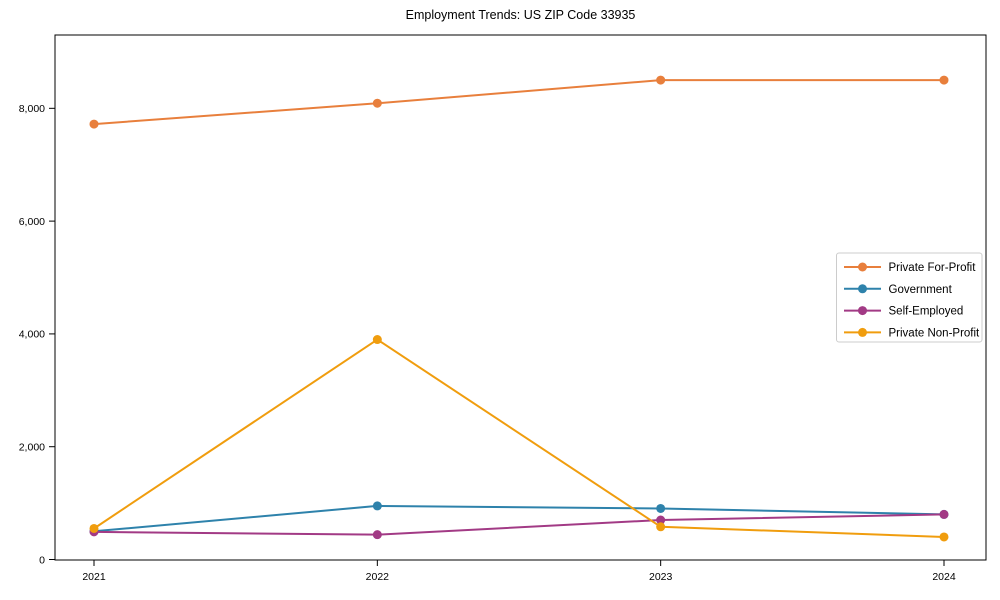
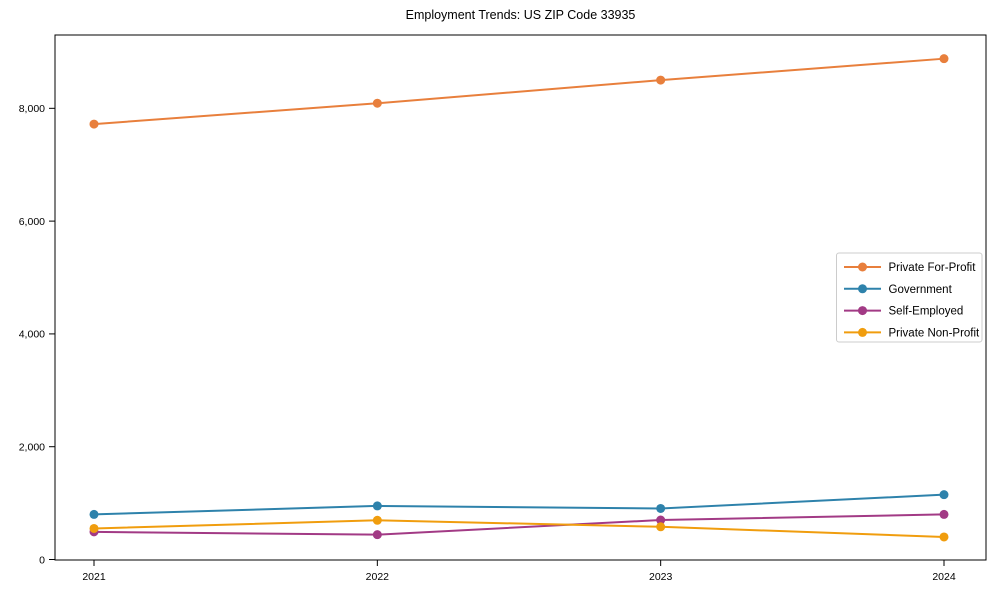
Government/2021: 500 -> 800
Private Non-Profit/2022: 3900 -> 700
Private For-Profit/2024: 8500 -> 8900
Government/2024: 800 -> 1200
